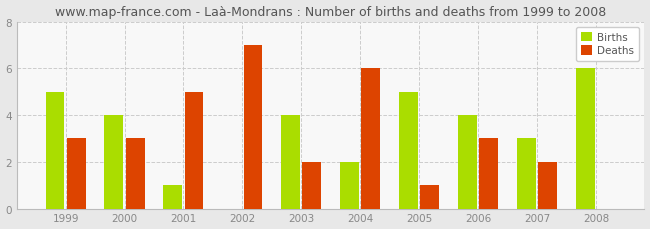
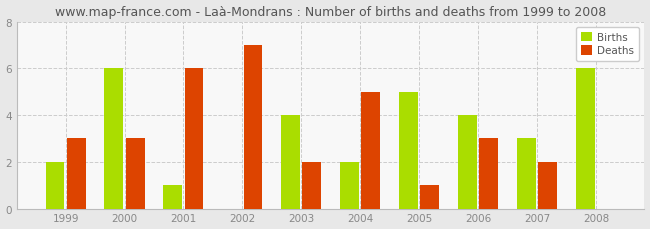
Births/1999: 5 -> 2
Births/2000: 4 -> 6
Deaths/2001: 5 -> 6
Deaths/2004: 6 -> 5
